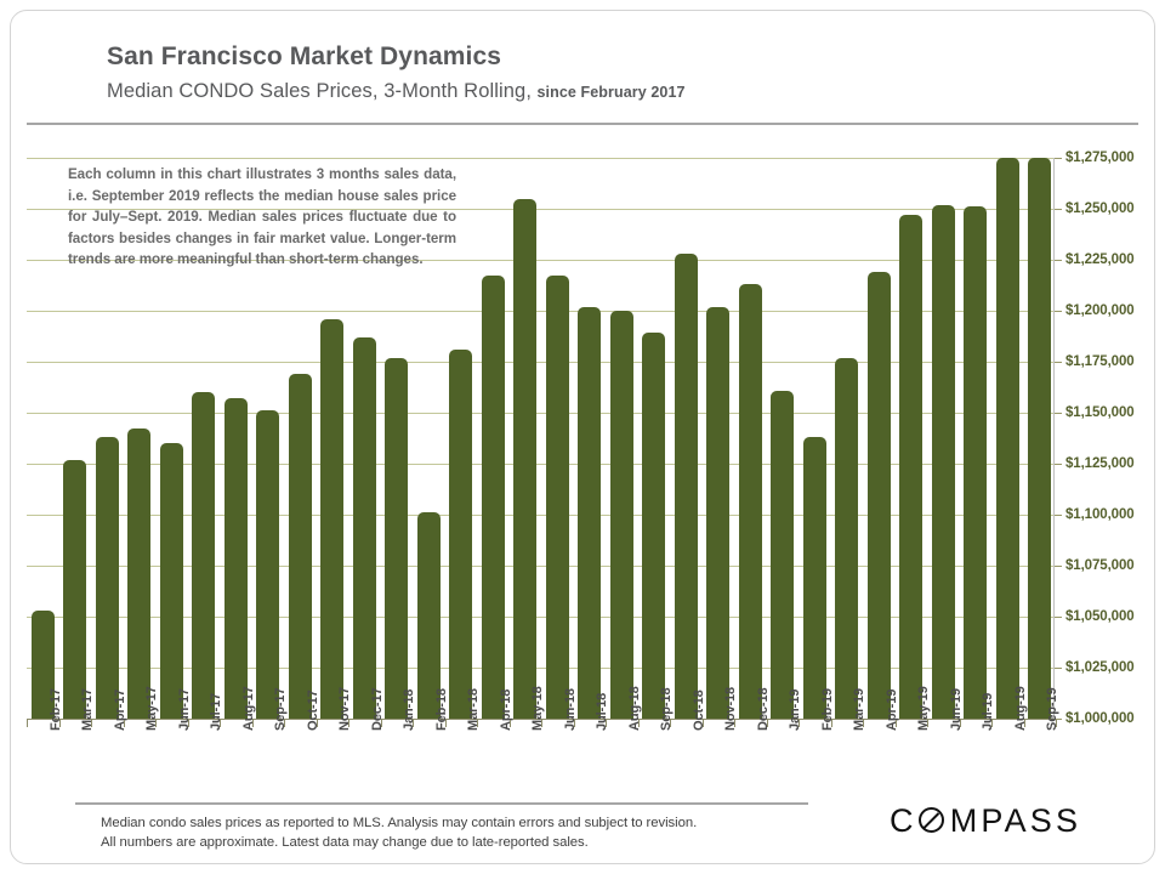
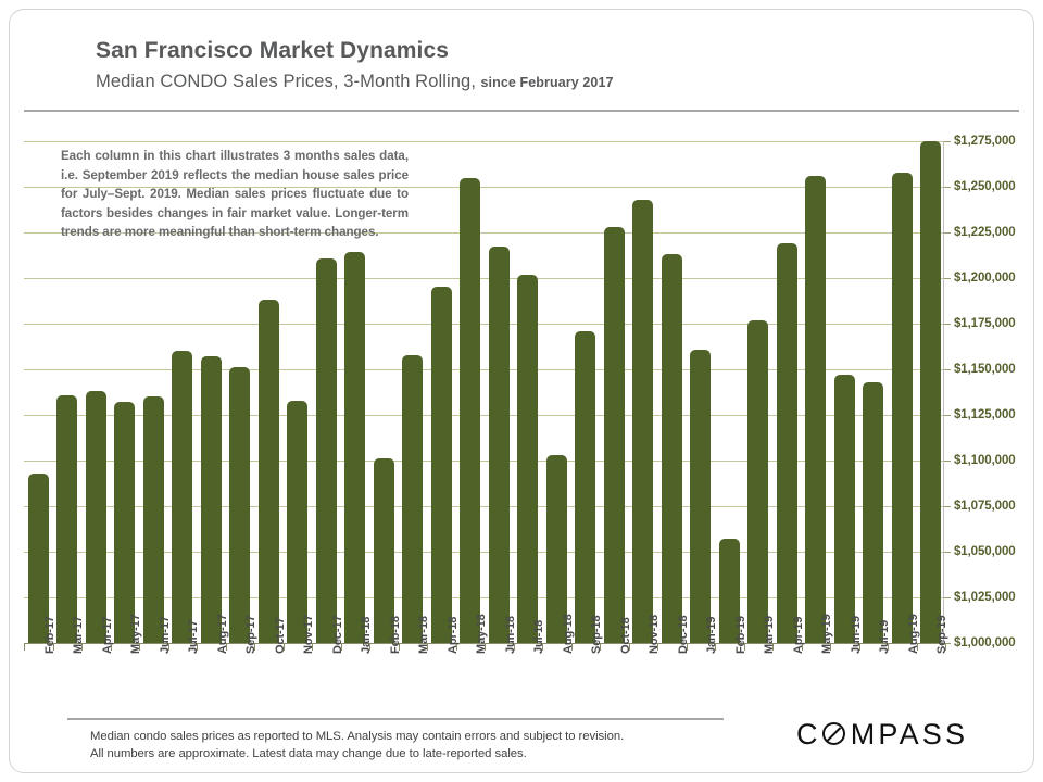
Feb-17: $1053000 -> $1093000
Mar-17: $1127000 -> $1136000
May-17: $1142000 -> $1132000
Oct-17: $1169000 -> $1188000
Nov-17: $1196000 -> $1133000
Dec-17: $1187000 -> $1211000
Jan-18: $1177000 -> $1214000
Mar-18: $1181000 -> $1158000
Apr-18: $1217000 -> $1195000
Aug-18: $1200000 -> $1103000
Sep-18: $1189000 -> $1171000
Nov-18: $1202000 -> $1243000
Feb-19: $1138000 -> $1057000
May-19: $1247000 -> $1256000
Jun-19: $1252000 -> $1147000
Jul-19: $1251000 -> $1143000
Aug-19: $1275000 -> $1258000
